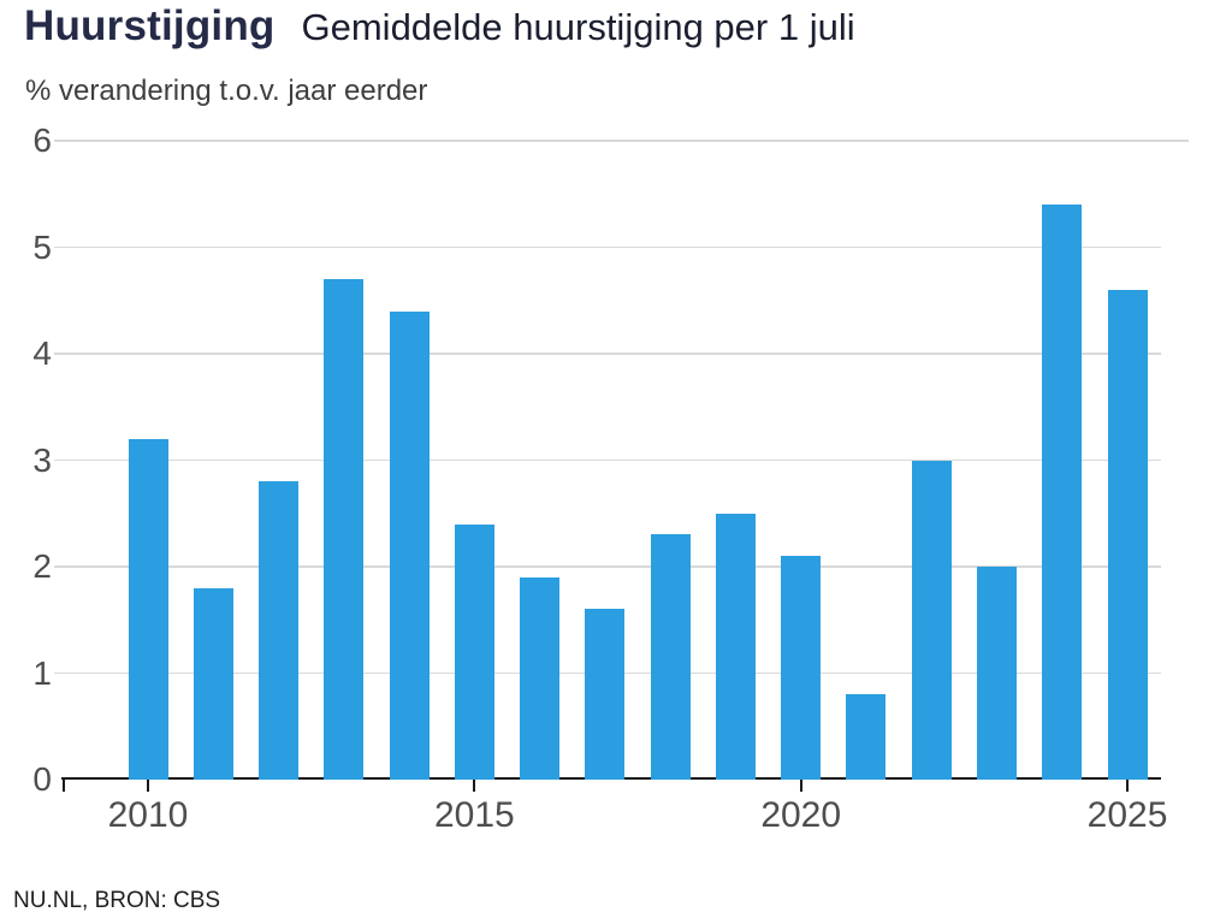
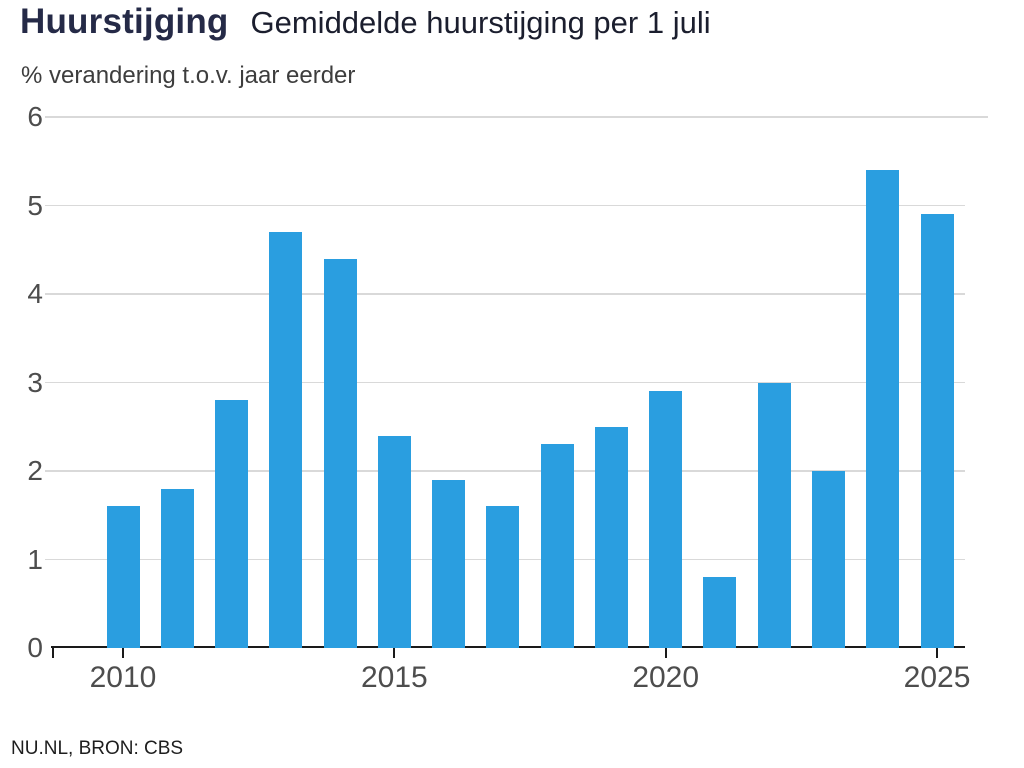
2010: 3.2 -> 1.6
2020: 2.1 -> 2.9
2025: 4.6 -> 4.9
